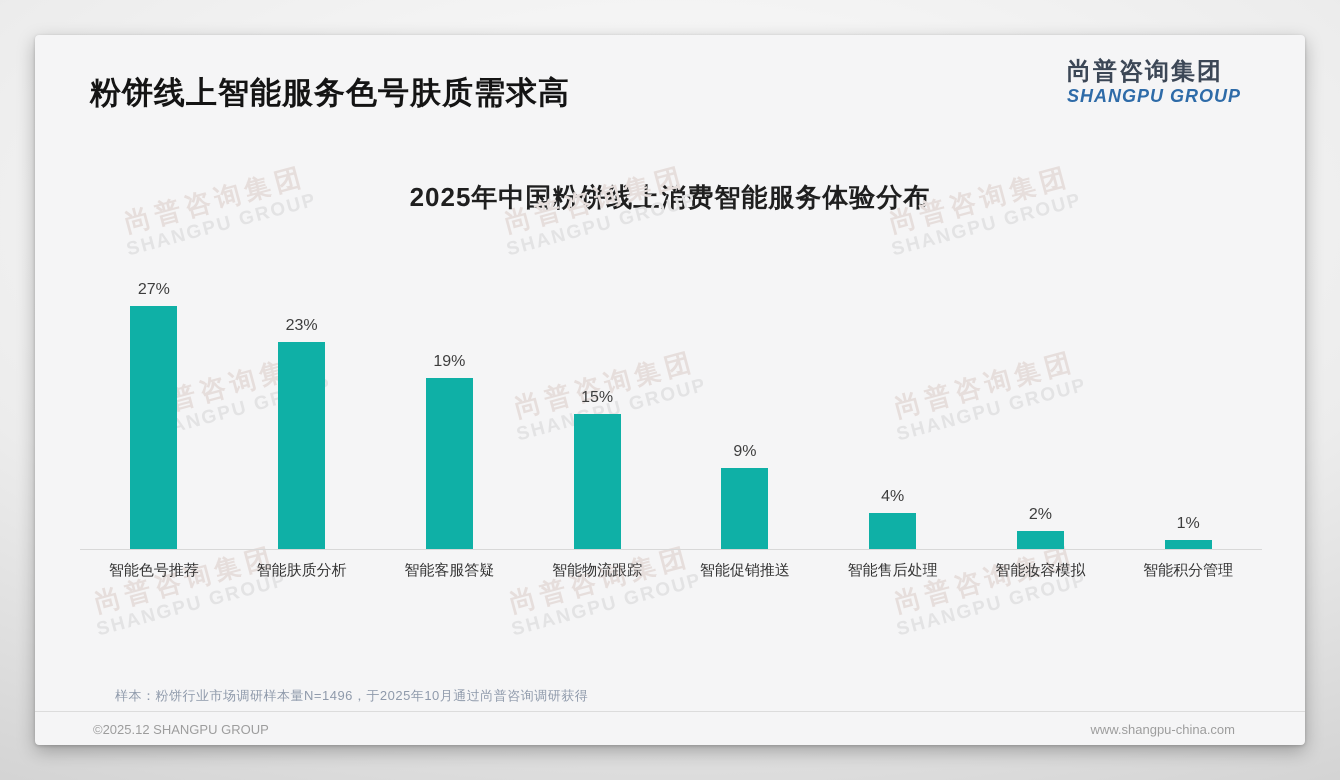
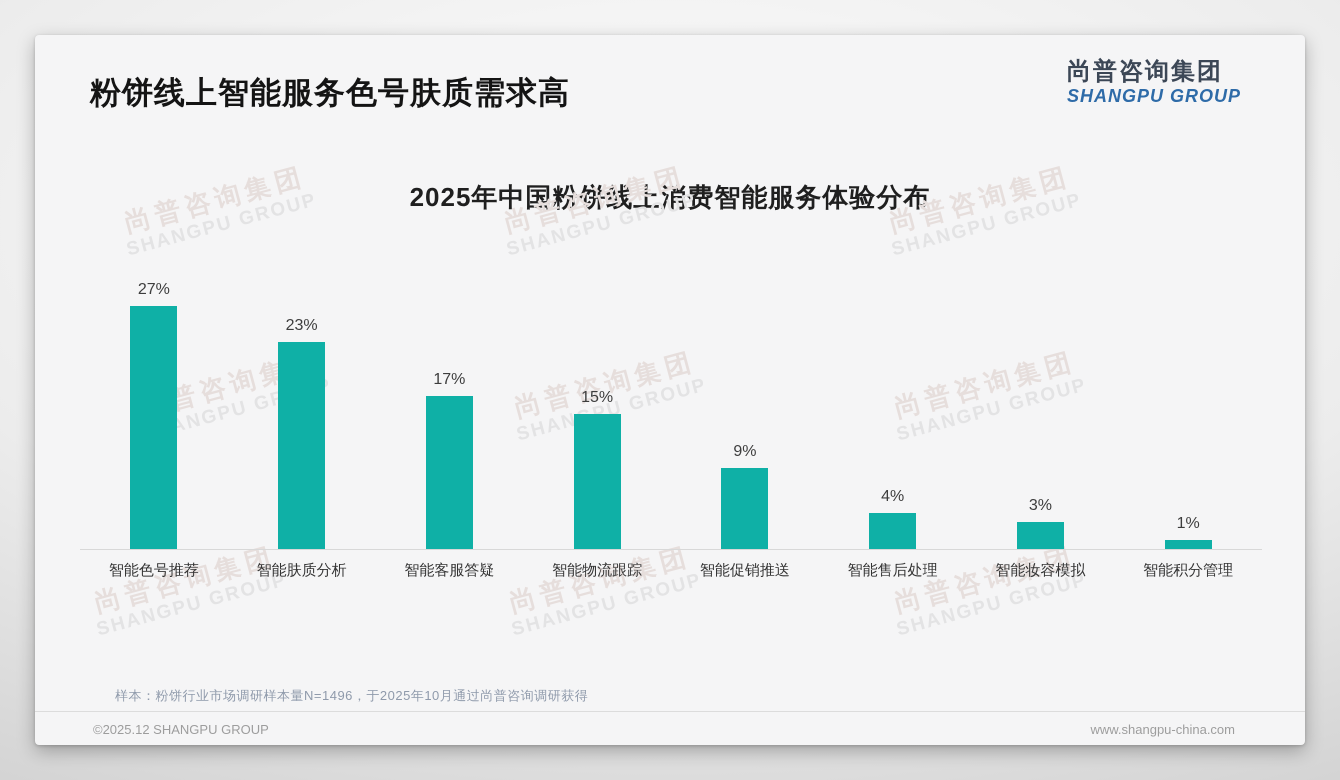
智能客服答疑: 19% -> 17%
智能妆容模拟: 2% -> 3%
